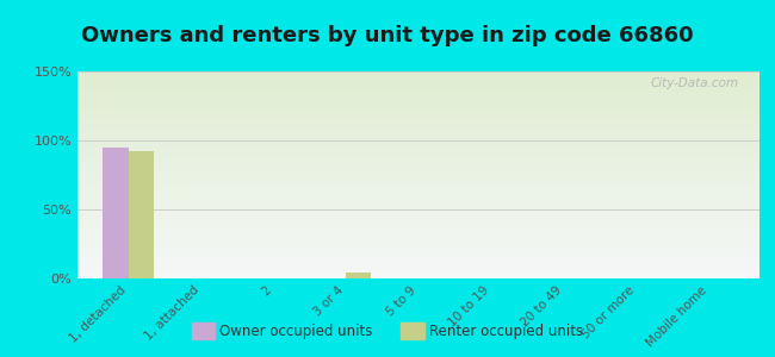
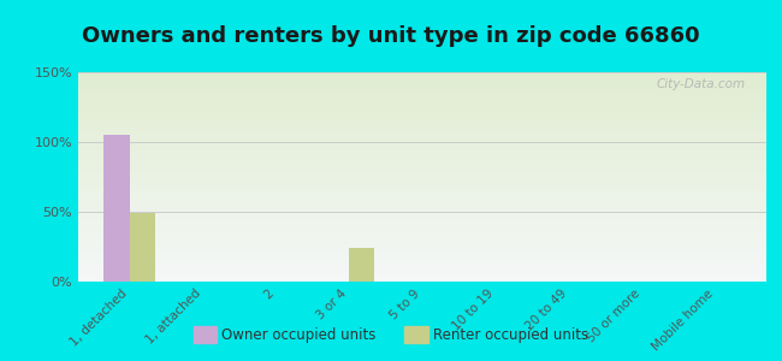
Owner occupied units/1, detached: 95% -> 105%
Renter occupied units/1, detached: 92% -> 49%
Renter occupied units/3 or 4: 4% -> 24%
